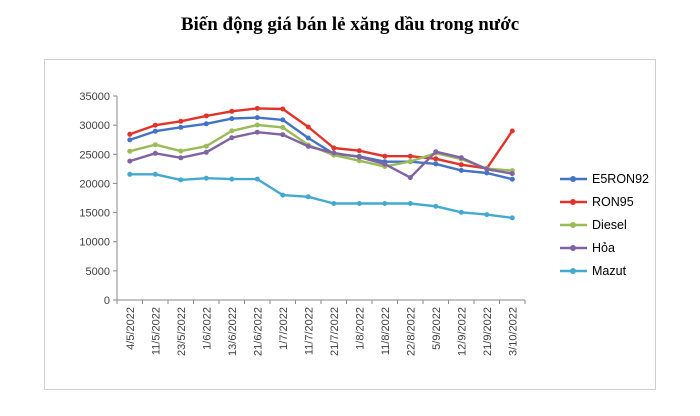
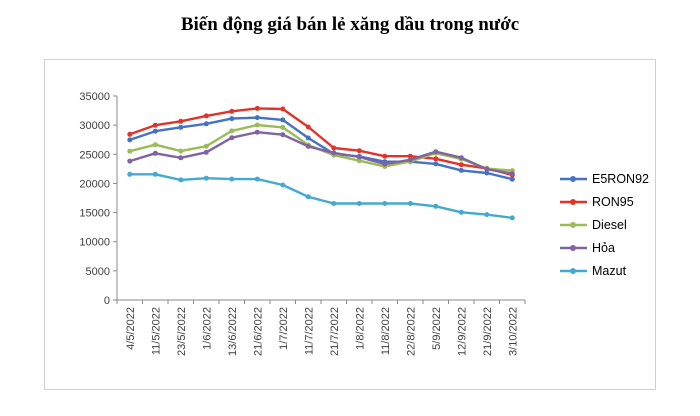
Mazut/1/7/2022: 18000 -> 20000
Hỏa/22/8/2022: 21000 -> 24000
RON95/3/10/2022: 29000 -> 21000
